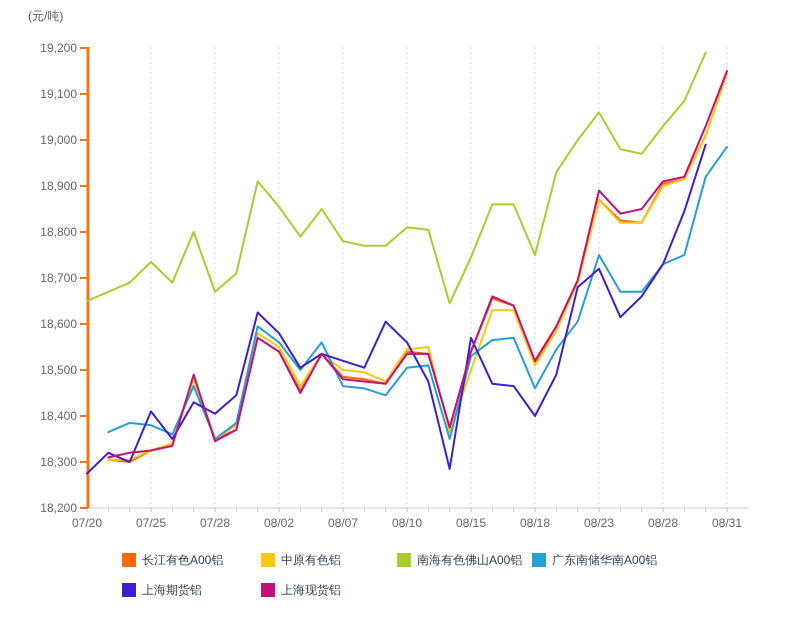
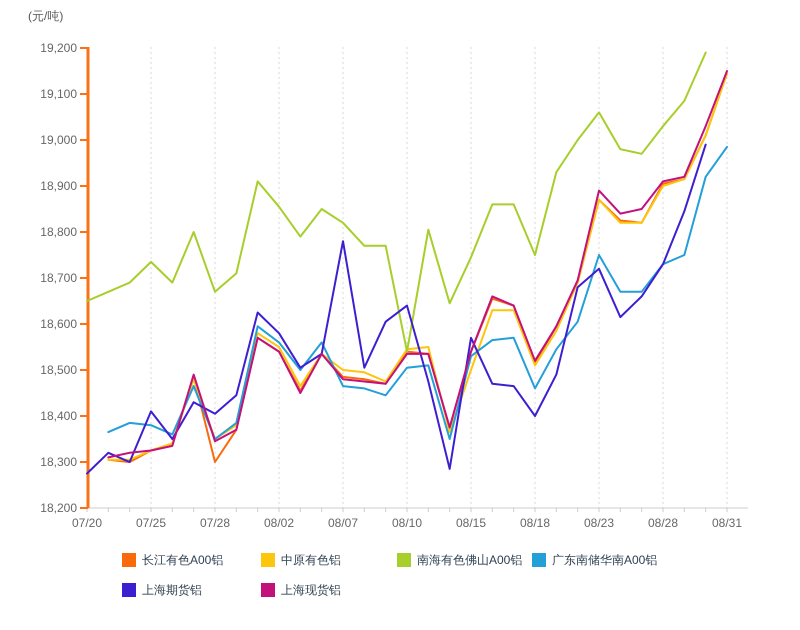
长江有色A00铝/07/28: 18350 -> 18300
南海有色佛山A00铝/08/07: 18780 -> 18820
上海期货铝/08/07: 18520 -> 18780
南海有色佛山A00铝/08/10: 18810 -> 18540
上海期货铝/08/10: 18560 -> 18640
